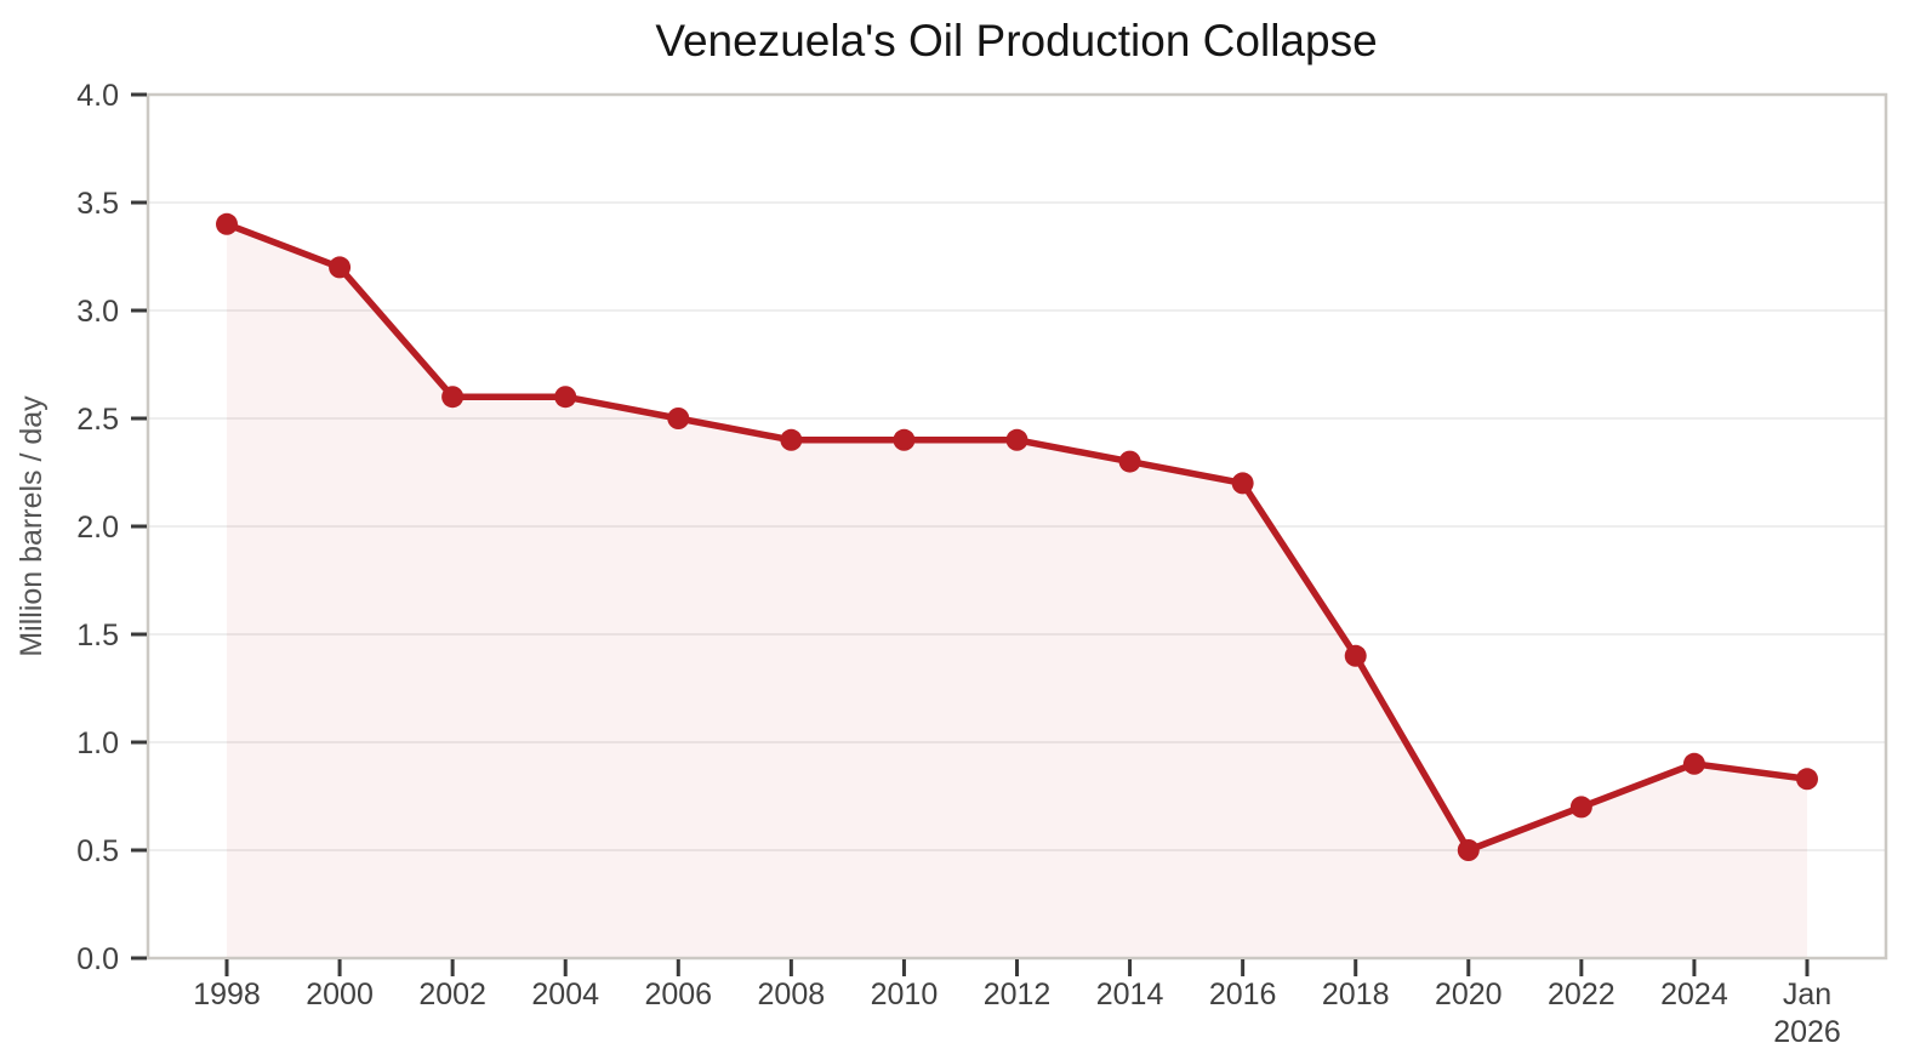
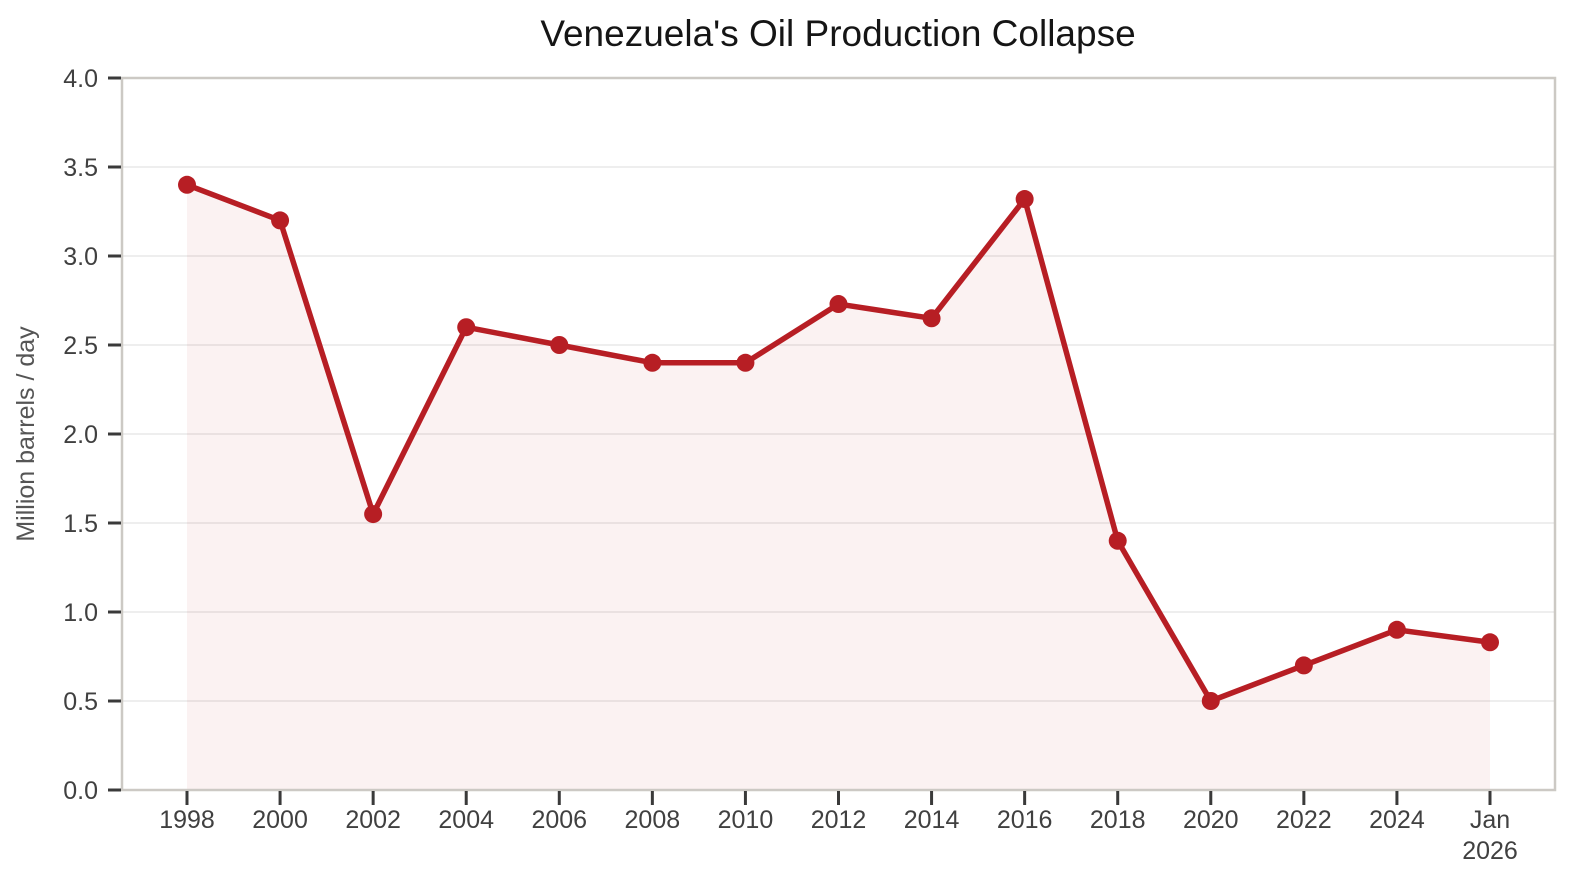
2002: 2.60 -> 1.55
2012: 2.40 -> 2.73
2014: 2.30 -> 2.65
2016: 2.20 -> 3.32
